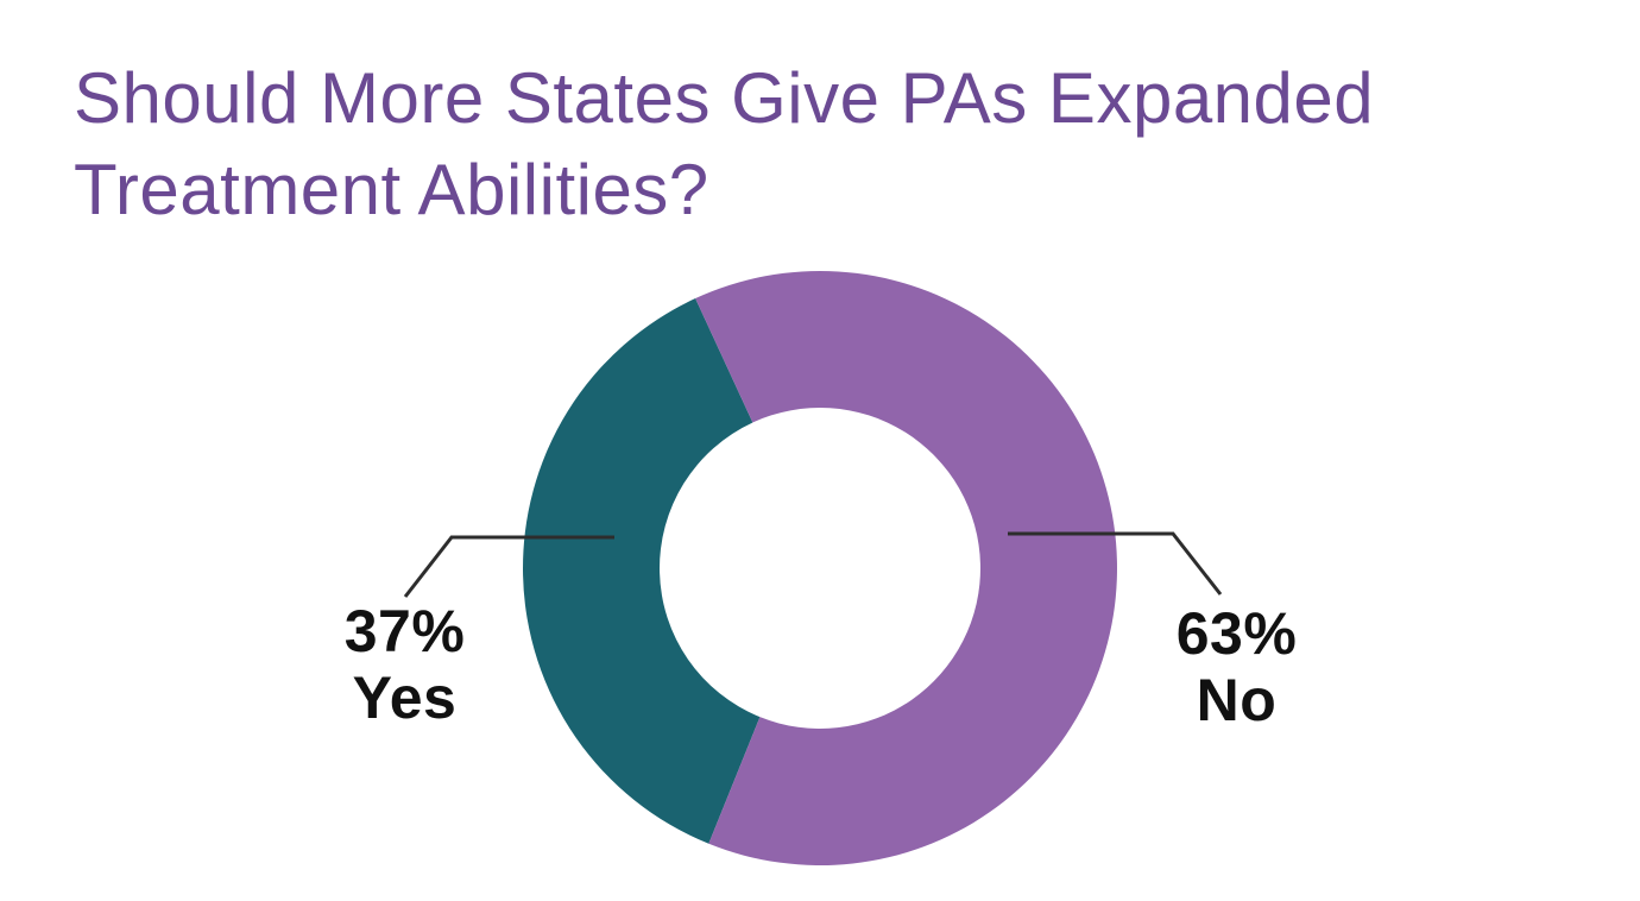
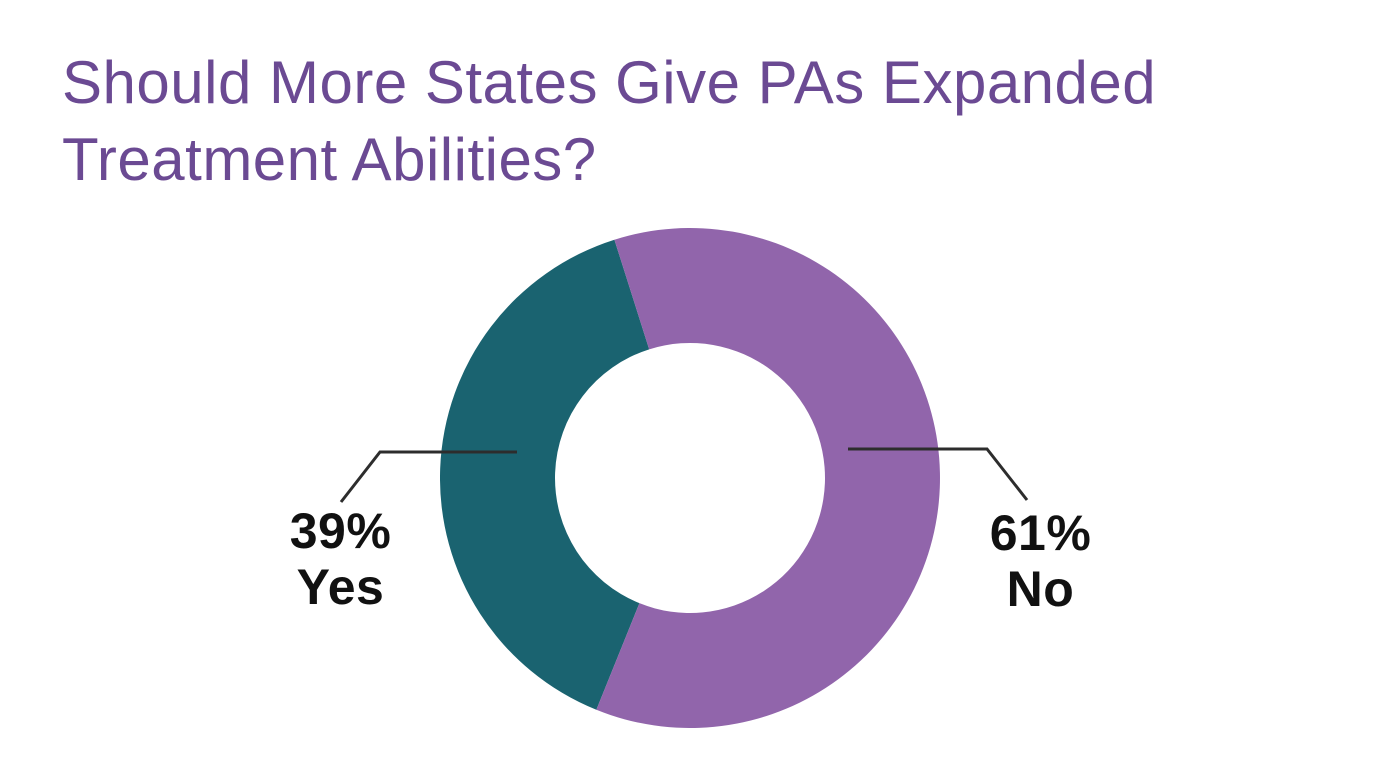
Yes: 37% -> 39%
No: 63% -> 61%
